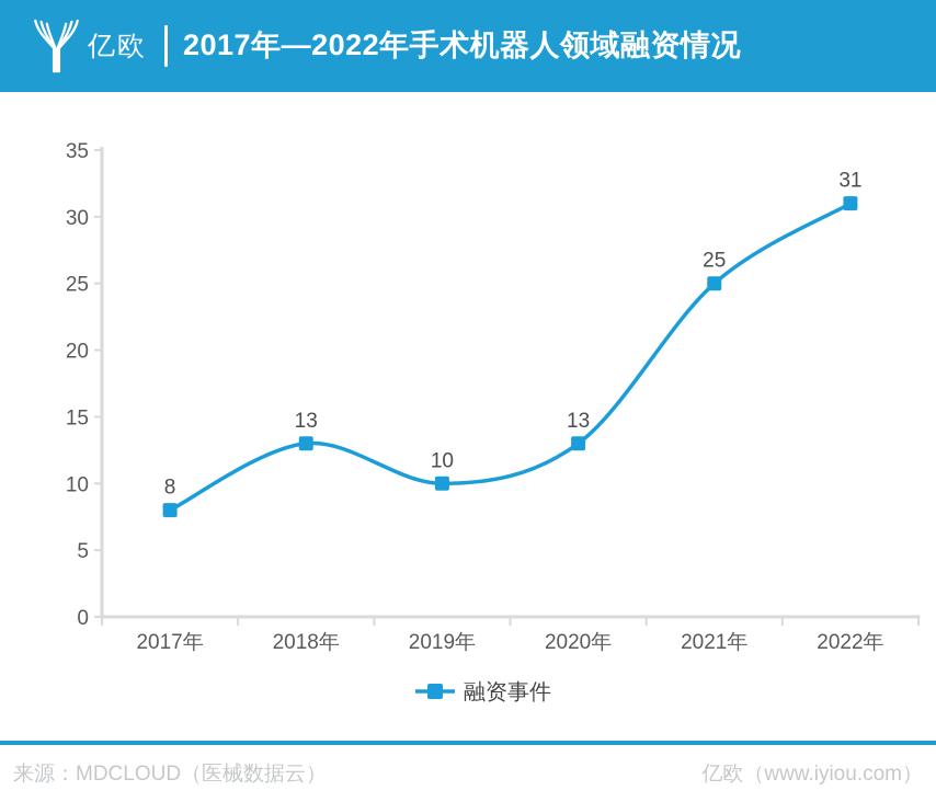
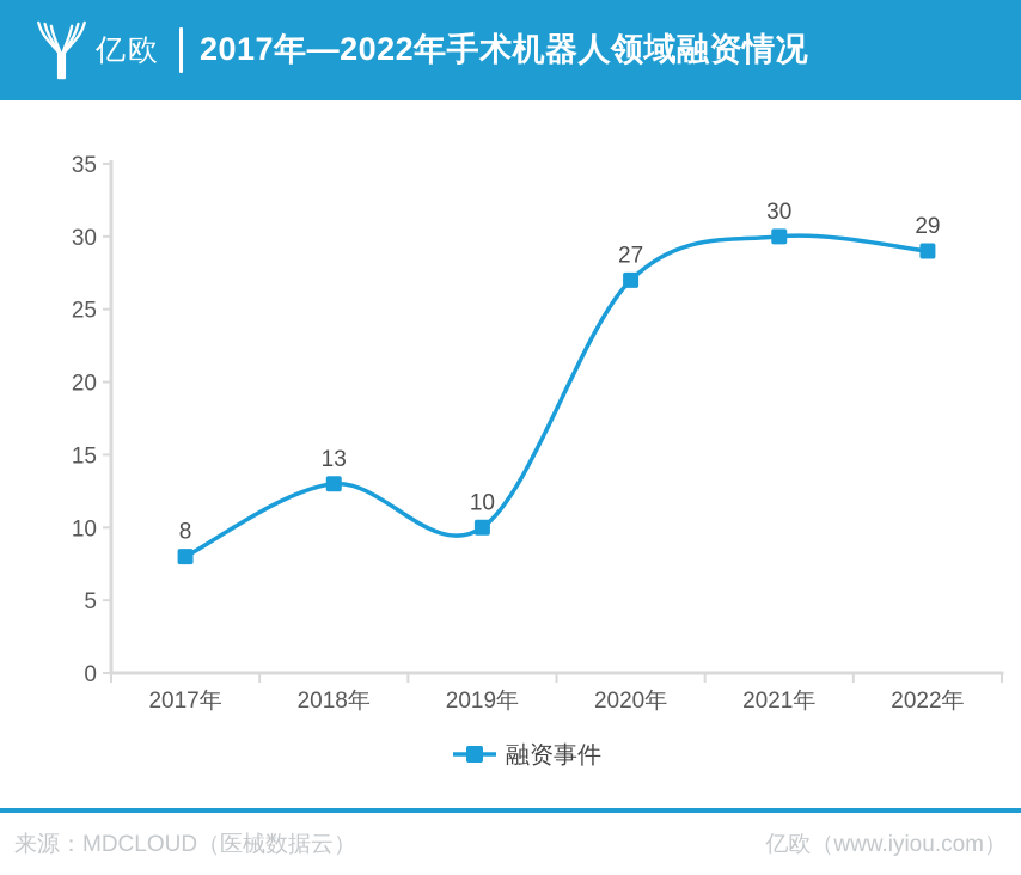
2020年: 13 -> 27
2021年: 25 -> 30
2022年: 31 -> 29
